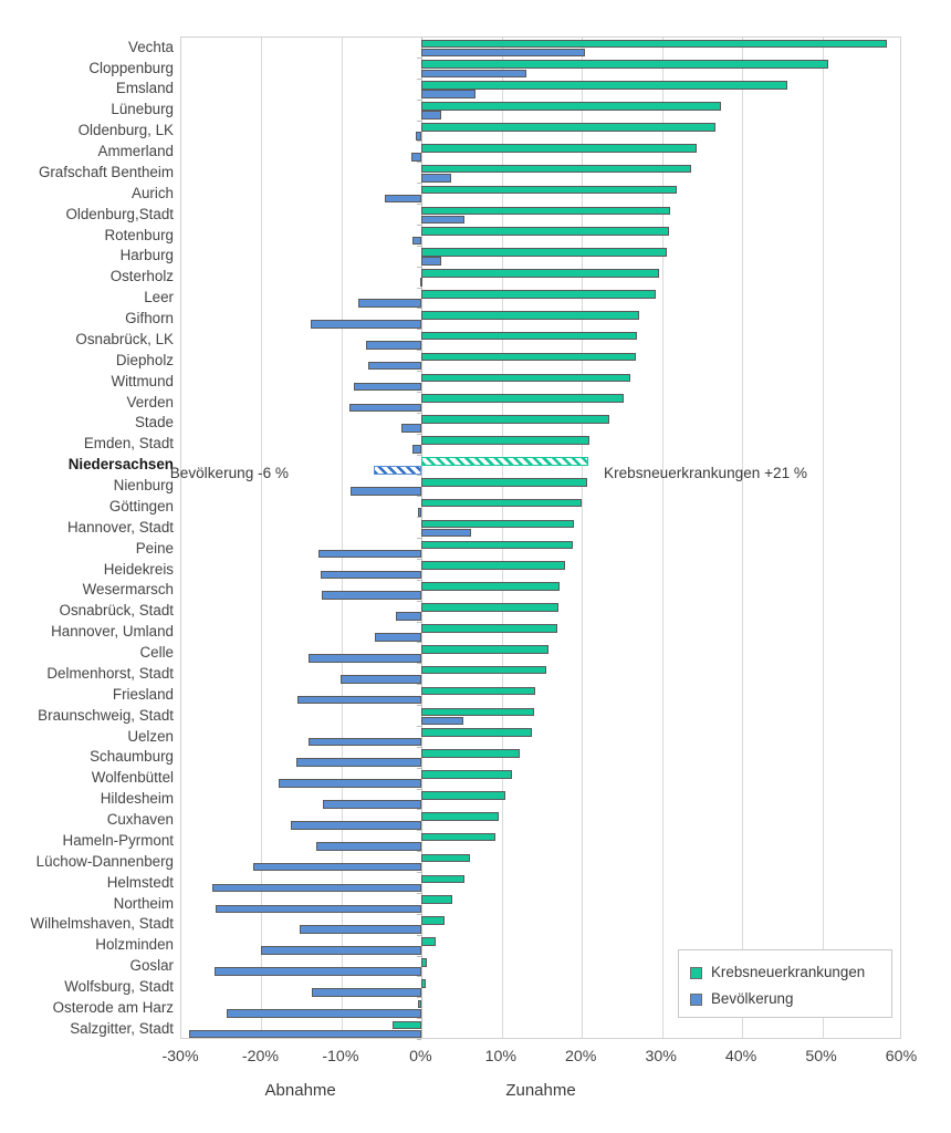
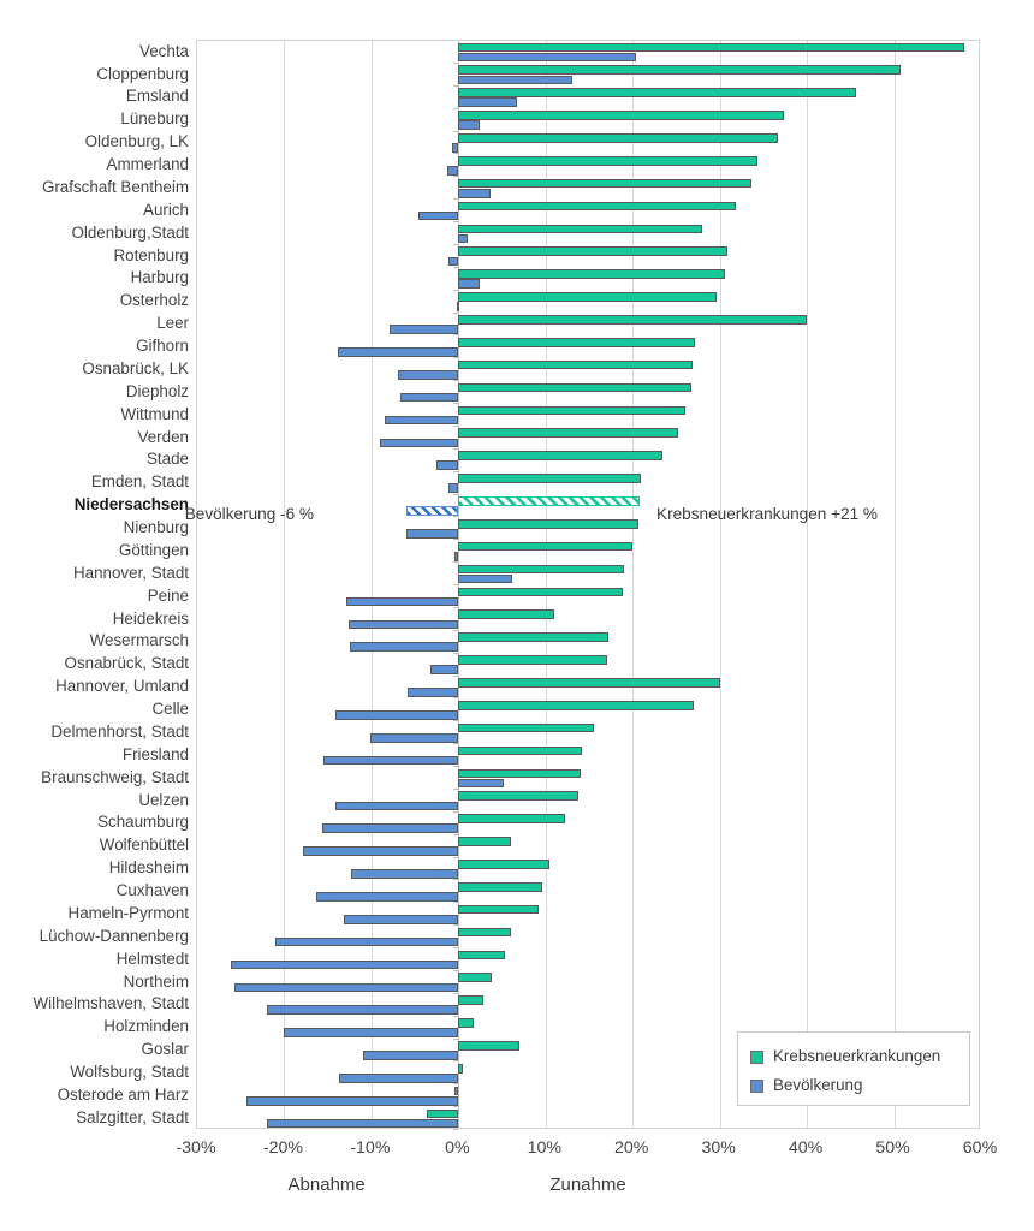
Krebsneuerkrankungen/Oldenburg,Stadt: 31% -> 28%
Bevölkerung/Oldenburg,Stadt: 5% -> 1%
Krebsneuerkrankungen/Leer: 29% -> 40%
Bevölkerung/Nienburg: -9% -> -6%
Krebsneuerkrankungen/Heidekreis: 18% -> 11%
Krebsneuerkrankungen/Hannover, Umland: 17% -> 30%
Krebsneuerkrankungen/Celle: 16% -> 27%
Krebsneuerkrankungen/Wolfenbüttel: 11% -> 6%
Bevölkerung/Wilhelmshaven, Stadt: -15% -> -22%
Krebsneuerkrankungen/Goslar: 1% -> 7%
Bevölkerung/Goslar: -26% -> -11%
Bevölkerung/Salzgitter, Stadt: -29% -> -22%
